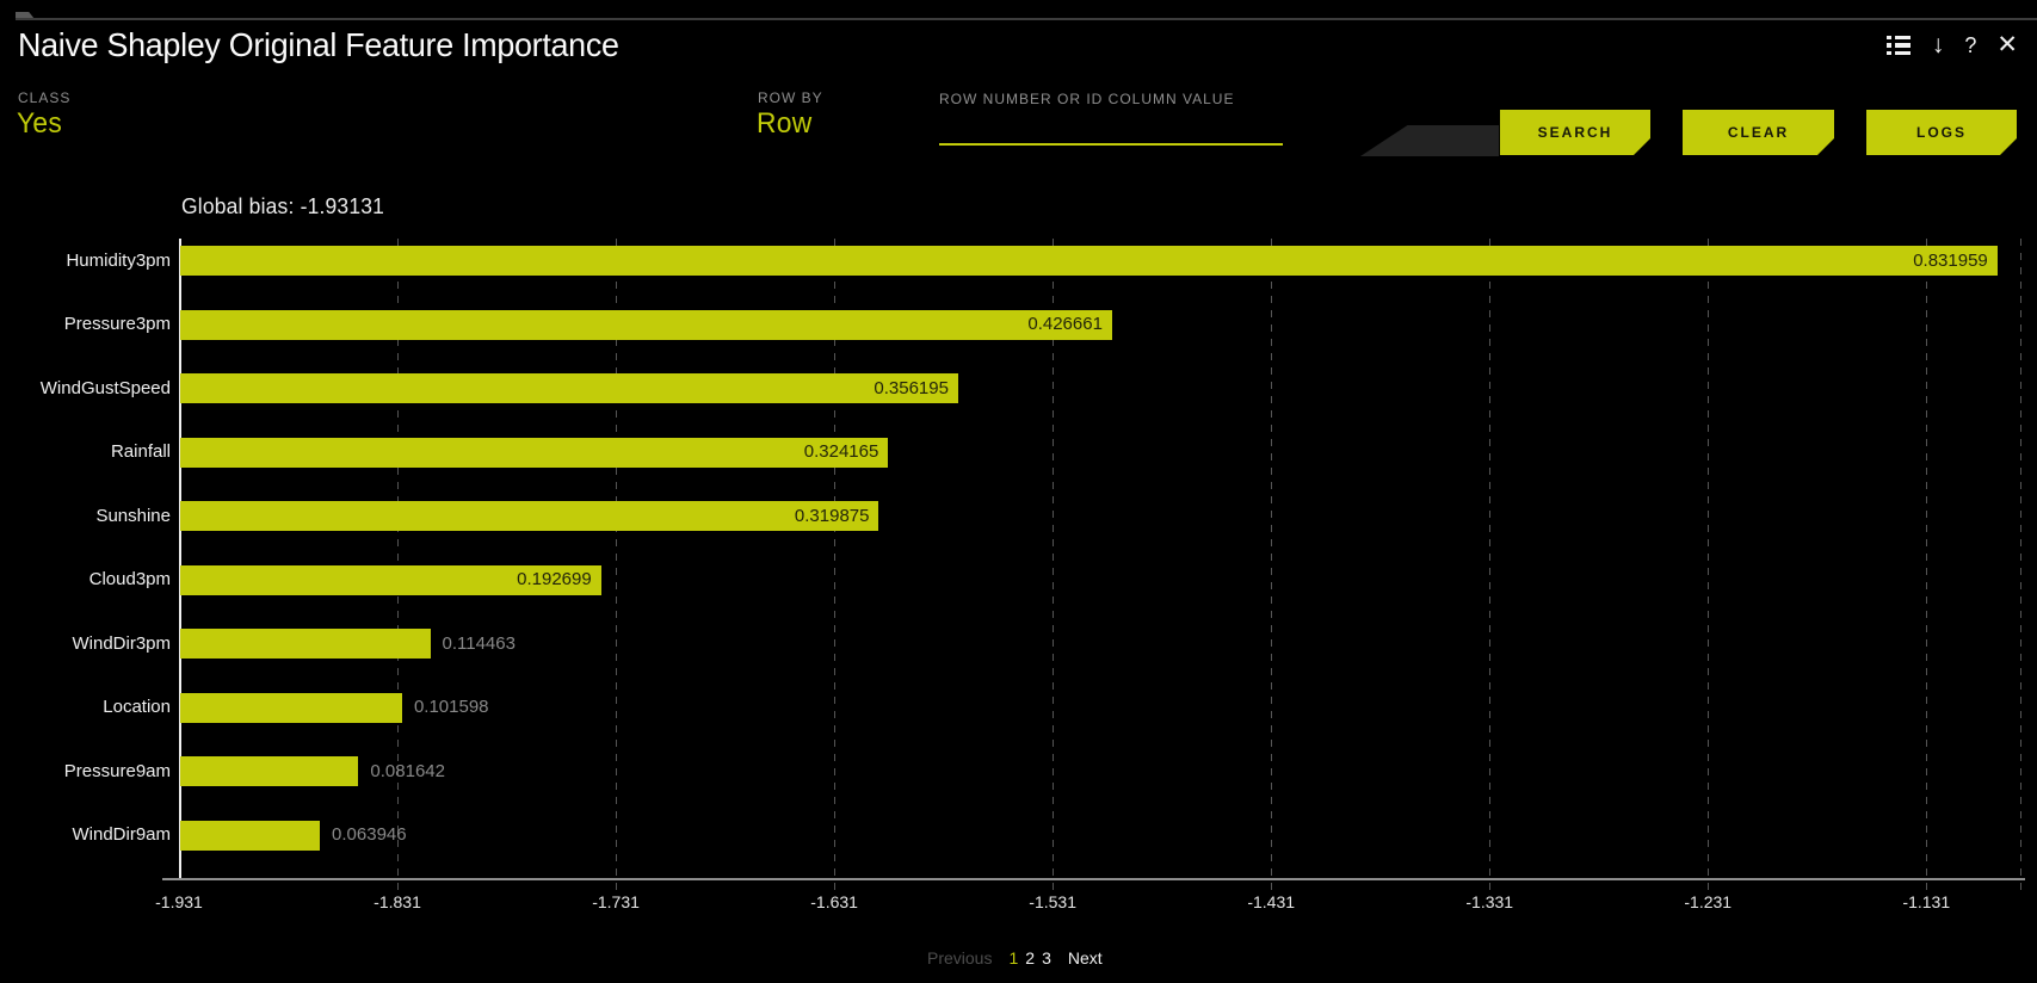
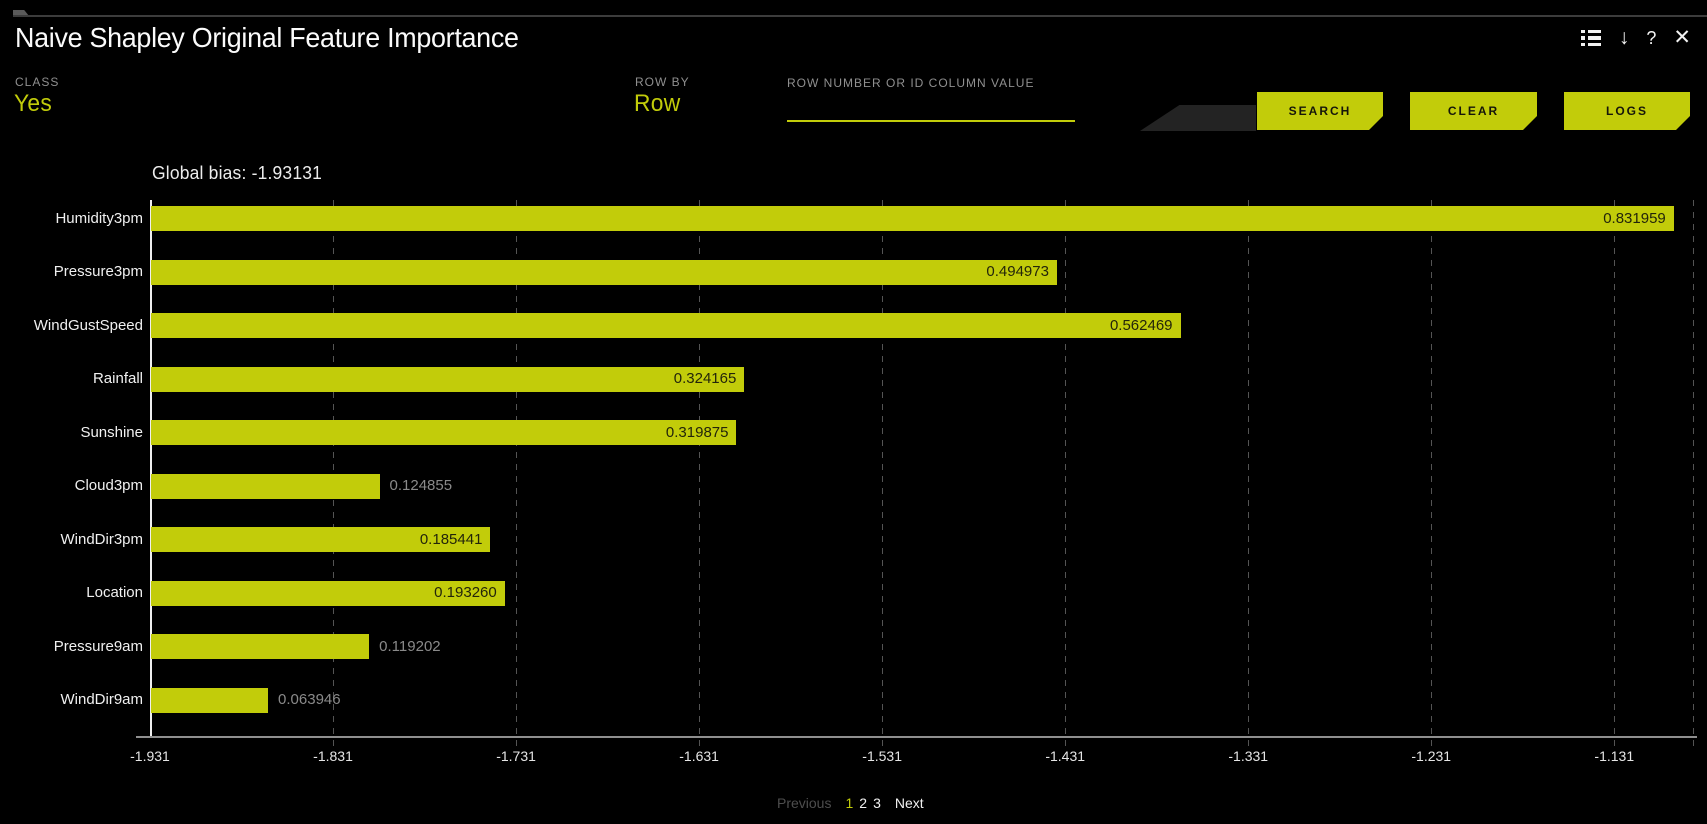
Pressure3pm: 0.426661 -> 0.494973
WindGustSpeed: 0.356195 -> 0.562469
Cloud3pm: 0.192699 -> 0.124855
WindDir3pm: 0.114463 -> 0.185441
Location: 0.101598 -> 0.193260
Pressure9am: 0.081642 -> 0.119202
